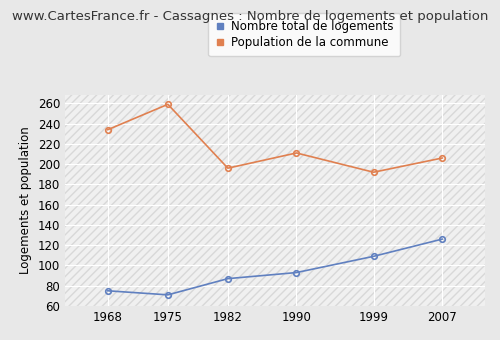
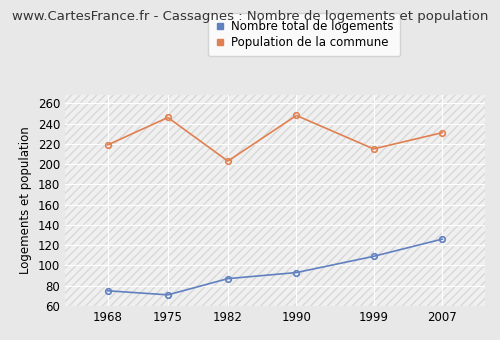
Population de la commune/1968: 234 -> 219
Population de la commune/1975: 259 -> 246
Population de la commune/1982: 196 -> 203
Population de la commune/1990: 211 -> 248
Population de la commune/1999: 192 -> 215
Population de la commune/2007: 206 -> 231
